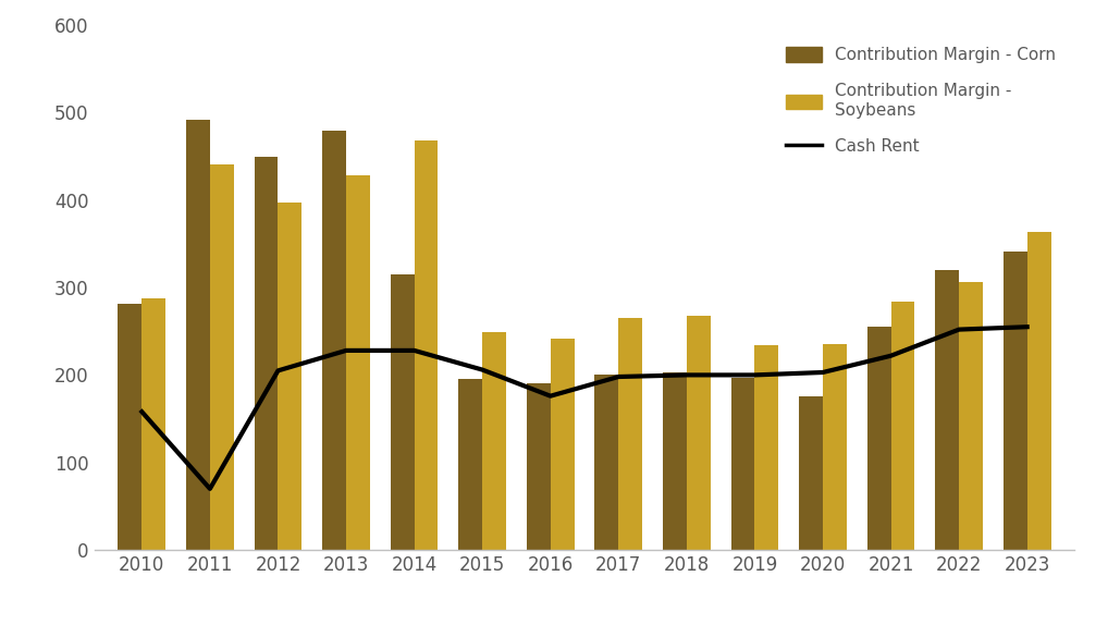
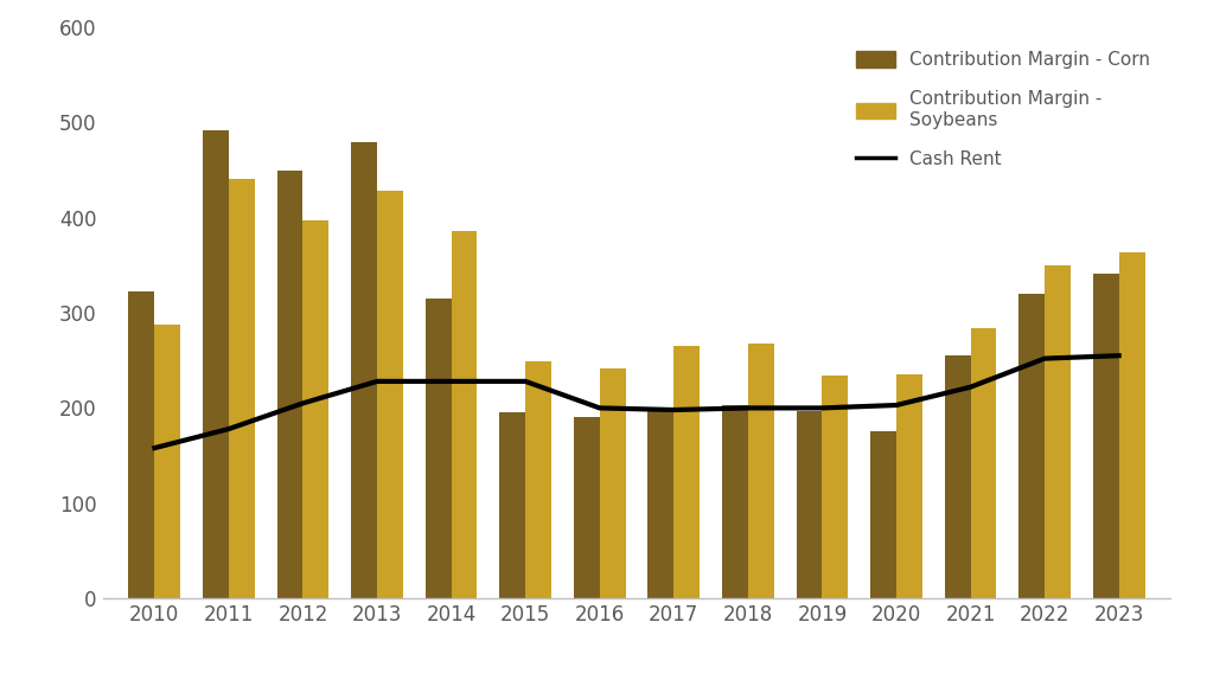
Contribution Margin - Corn/2010: 282 -> 323
Cash Rent/2011: 70 -> 178
Contribution Margin - Soybeans/2014: 468 -> 386
Cash Rent/2015: 206 -> 228
Cash Rent/2016: 176 -> 200
Contribution Margin - Soybeans/2022: 306 -> 350
